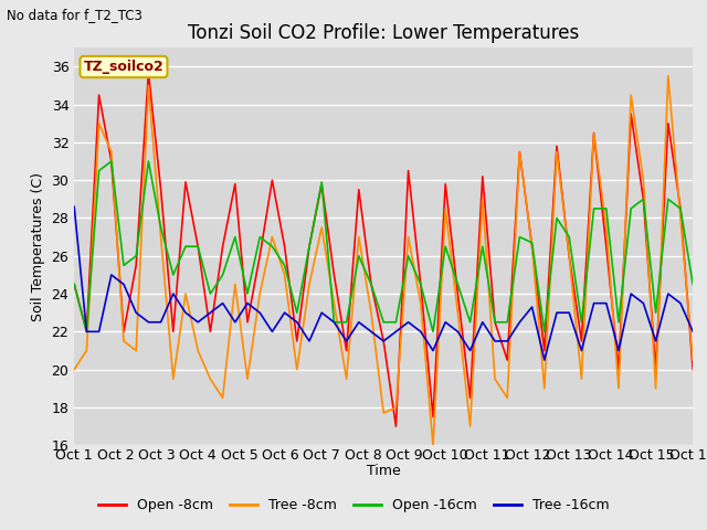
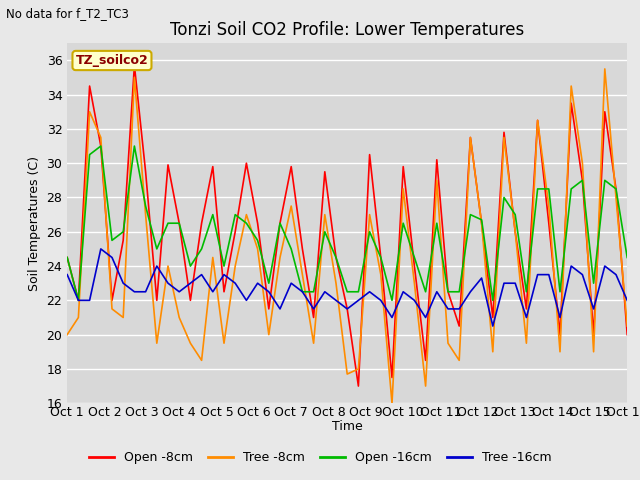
Tree -16cm/Oct 1: 28.6 -> 23.5
Open -16cm/Oct 7: 29.9 -> 25.0
